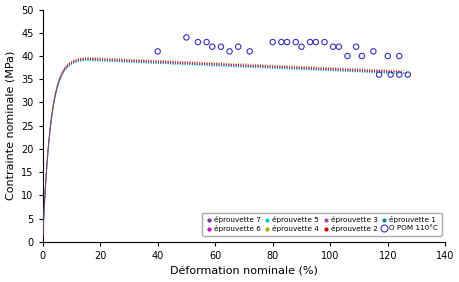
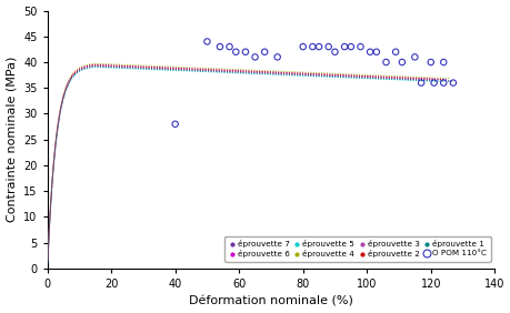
O POM 110°C/40: 41 -> 28
